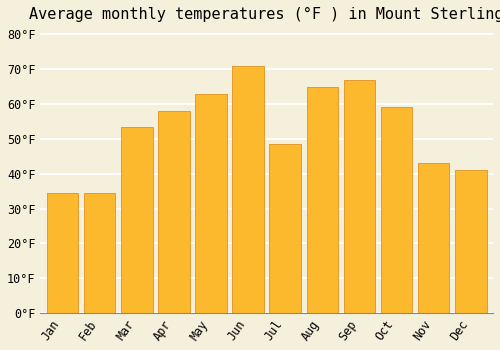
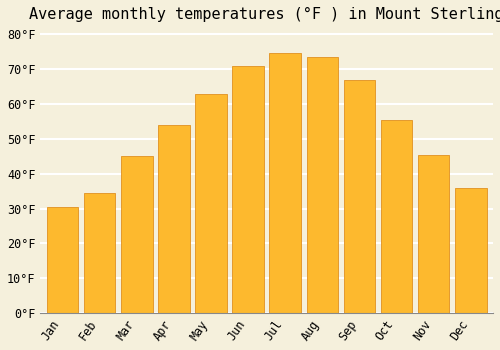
Jan: 34.5°F -> 30.5°F
Mar: 53.5°F -> 45.0°F
Apr: 58.0°F -> 54.0°F
Jul: 48.5°F -> 74.5°F
Aug: 65.0°F -> 73.5°F
Oct: 59.0°F -> 55.5°F
Nov: 43.0°F -> 45.5°F
Dec: 41.0°F -> 36.0°F
